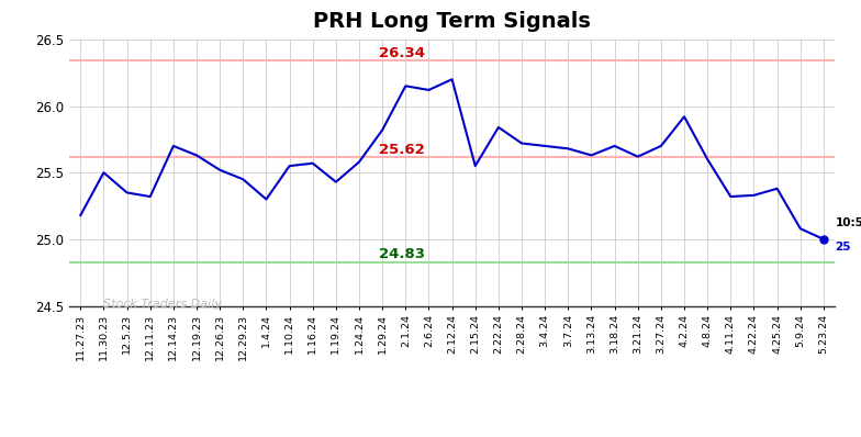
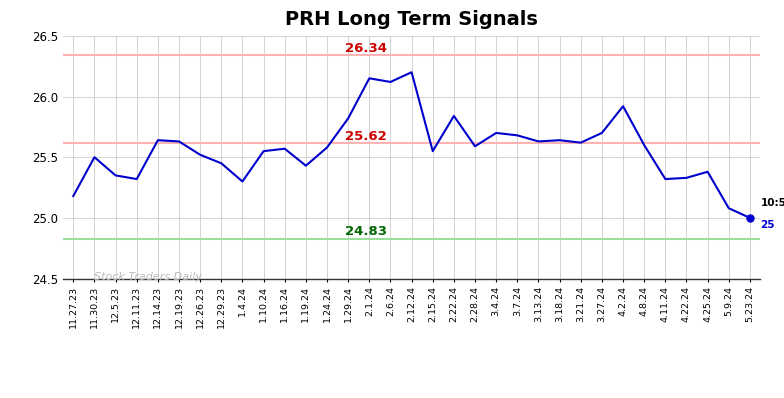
12.14.23: 25.70 -> 25.64
2.28.24: 25.72 -> 25.59
3.18.24: 25.70 -> 25.64
